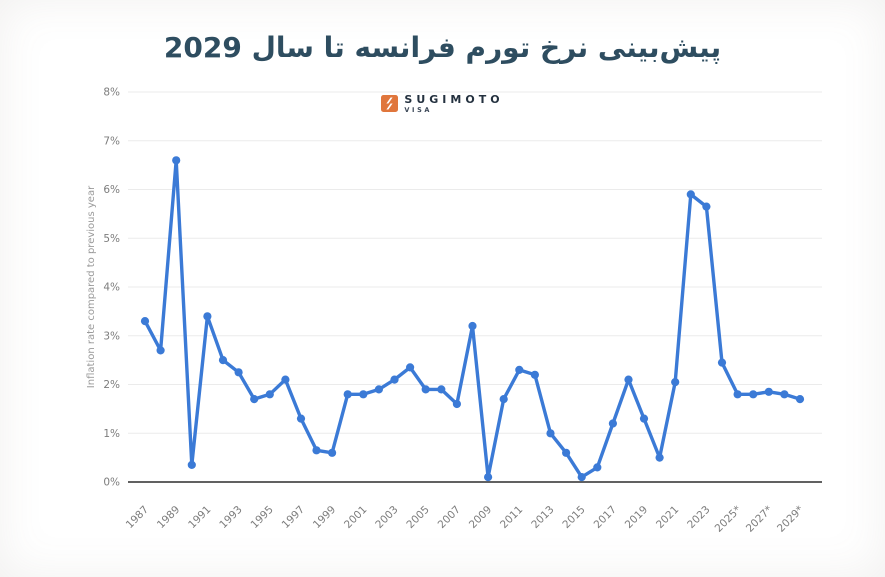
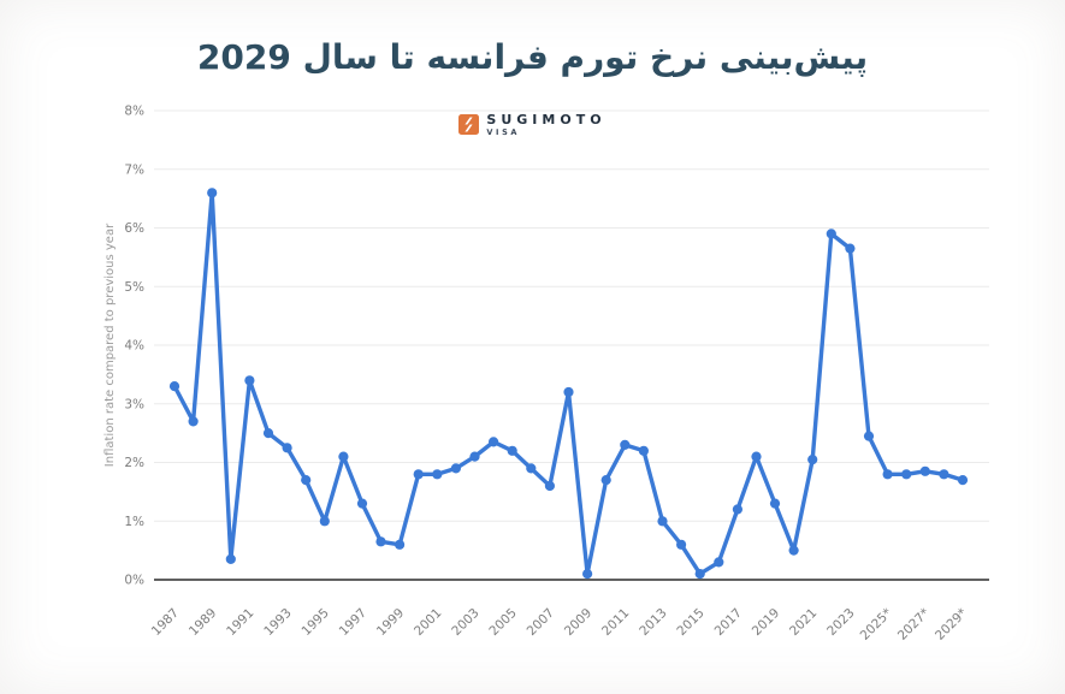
1995: 1.8% -> 1.0%
2005: 1.9% -> 2.2%
